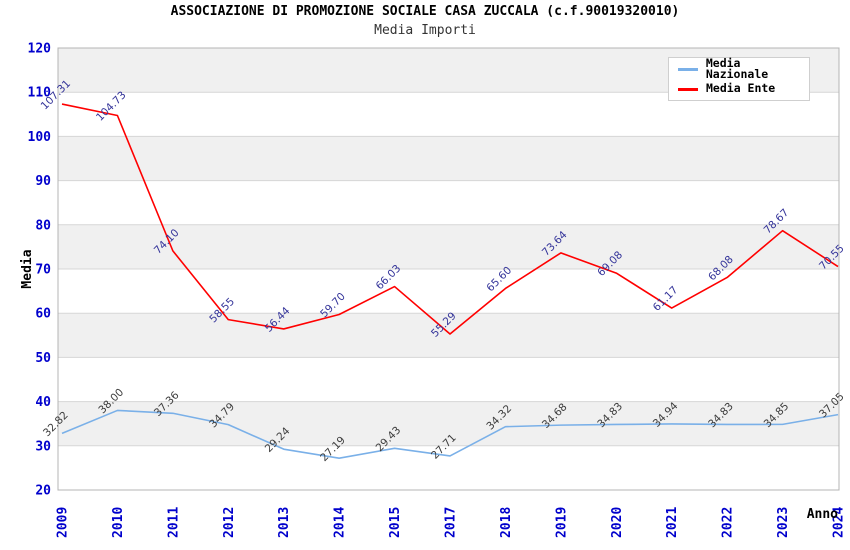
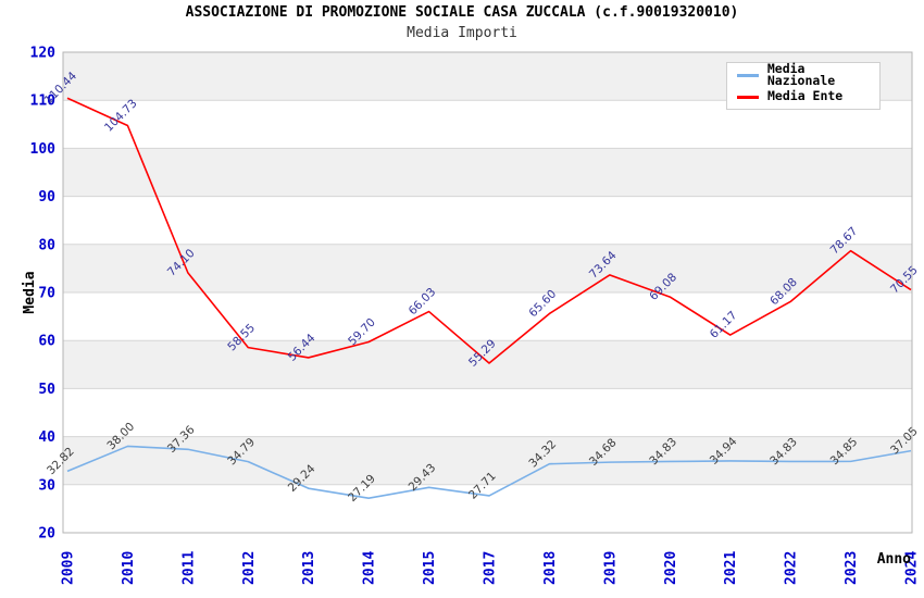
Media Ente/2009: 107.31 -> 110.44
